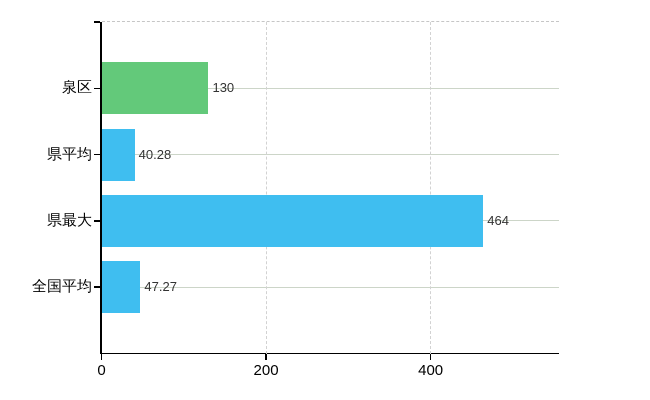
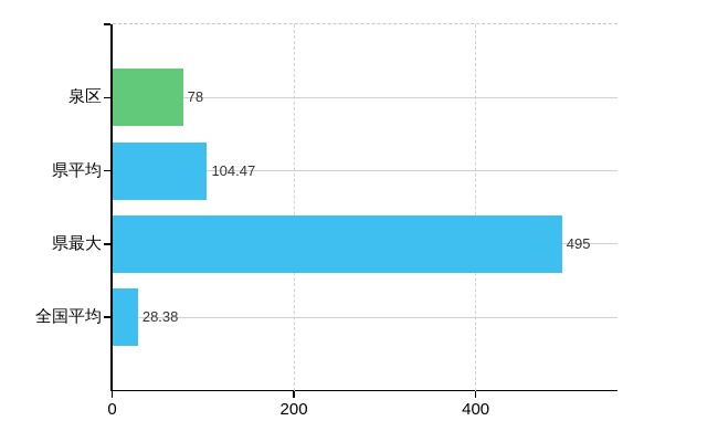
泉区: 130 -> 78
県平均: 40.28 -> 104.47
県最大: 464 -> 495
全国平均: 47.27 -> 28.38
